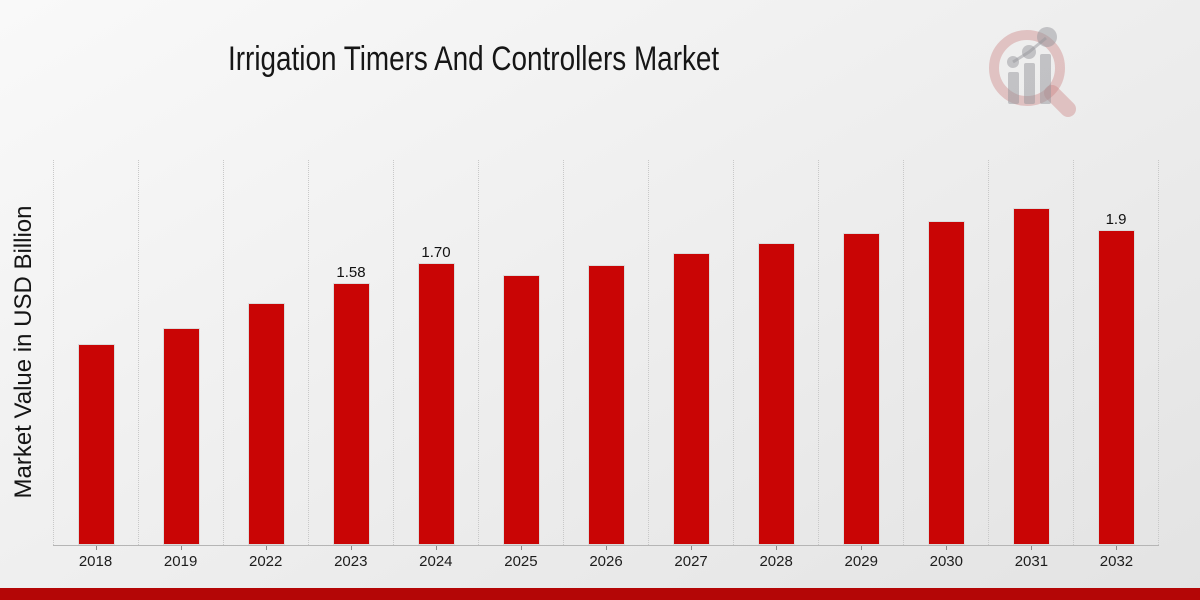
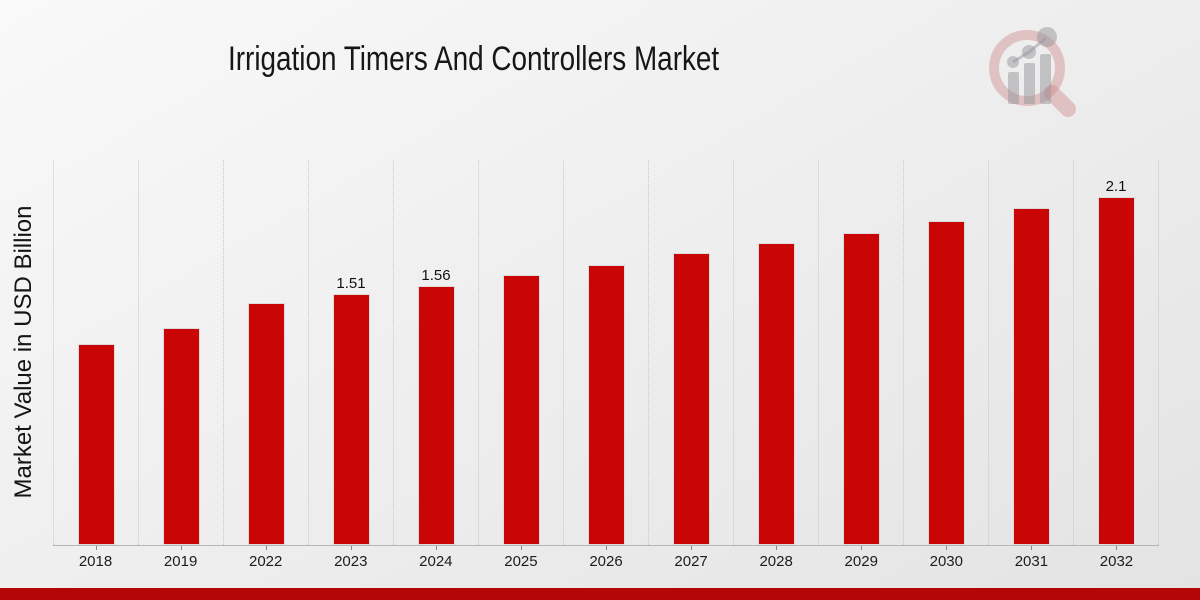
2023: 1.58 -> 1.51
2024: 1.70 -> 1.56
2032: 1.9 -> 2.1
